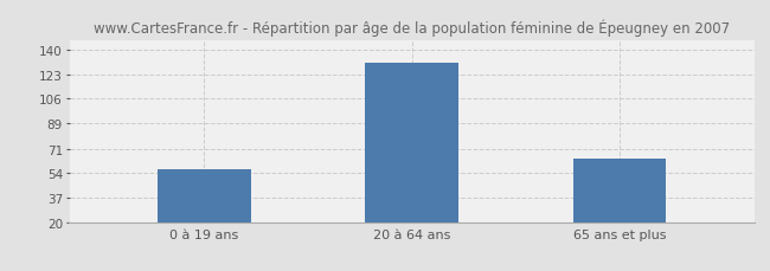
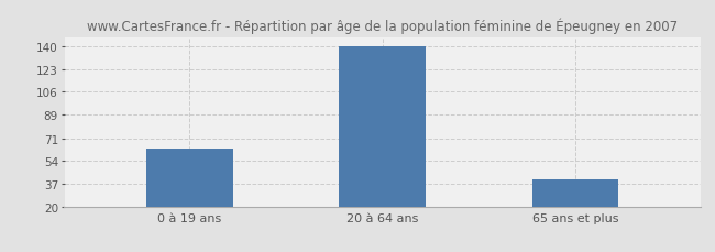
0 à 19 ans: 57 -> 63
20 à 64 ans: 131 -> 140
65 ans et plus: 64 -> 40
